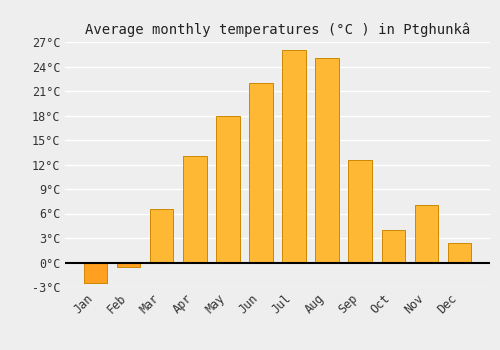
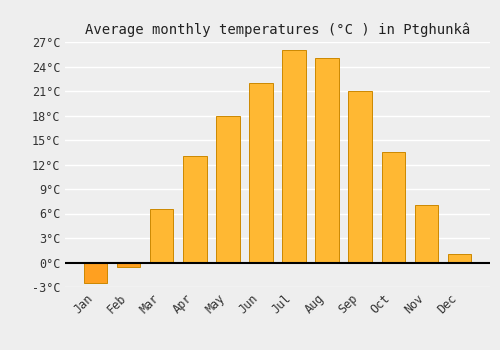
Sep: 12.6°C -> 21.0°C
Oct: 4.0°C -> 13.5°C
Dec: 2.4°C -> 1.0°C
